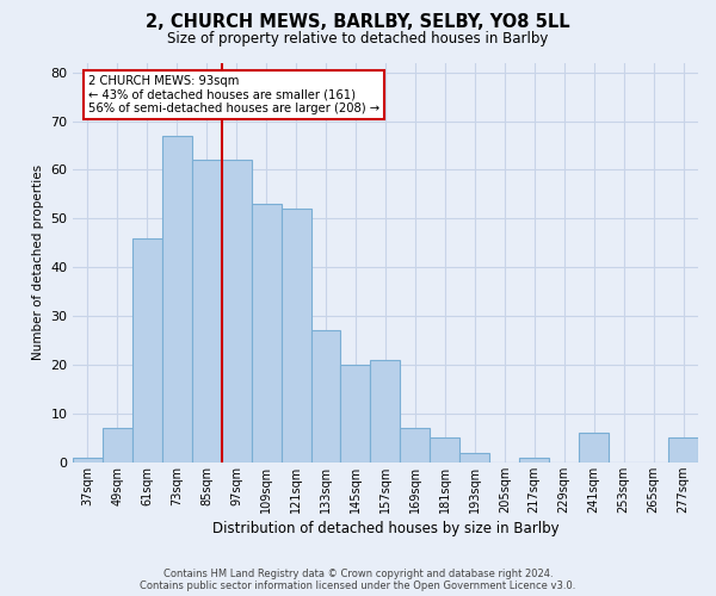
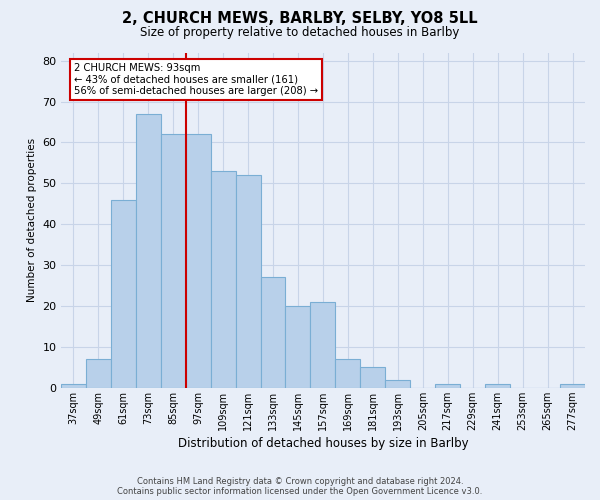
241sqm: 6 -> 1
277sqm: 5 -> 1
